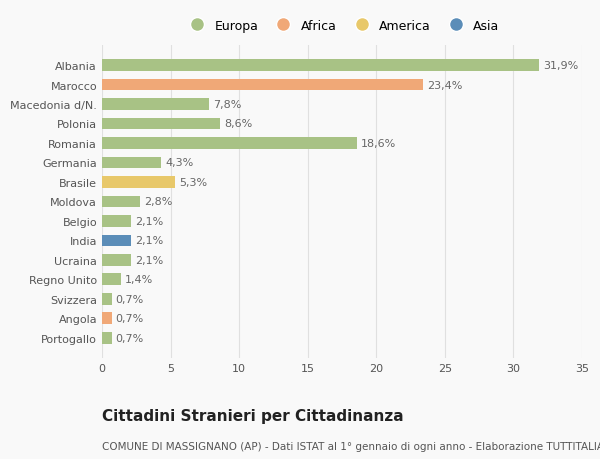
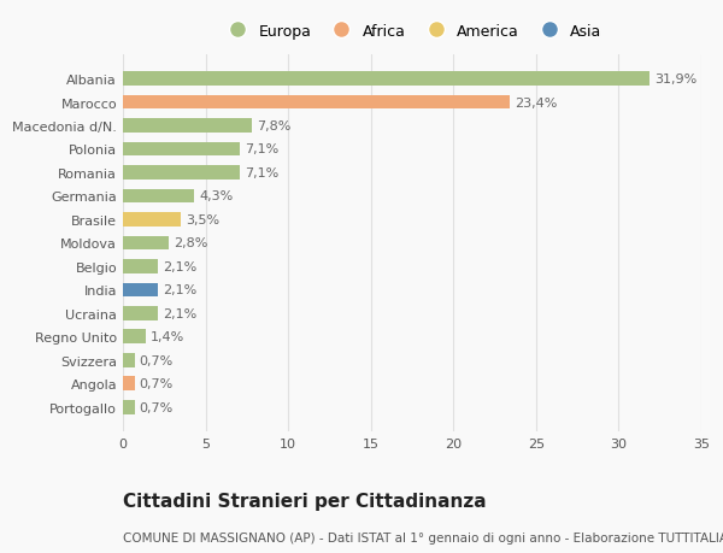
Polonia: 8,6% -> 7,1%
Romania: 18,6% -> 7,1%
Brasile: 5,3% -> 3,5%
